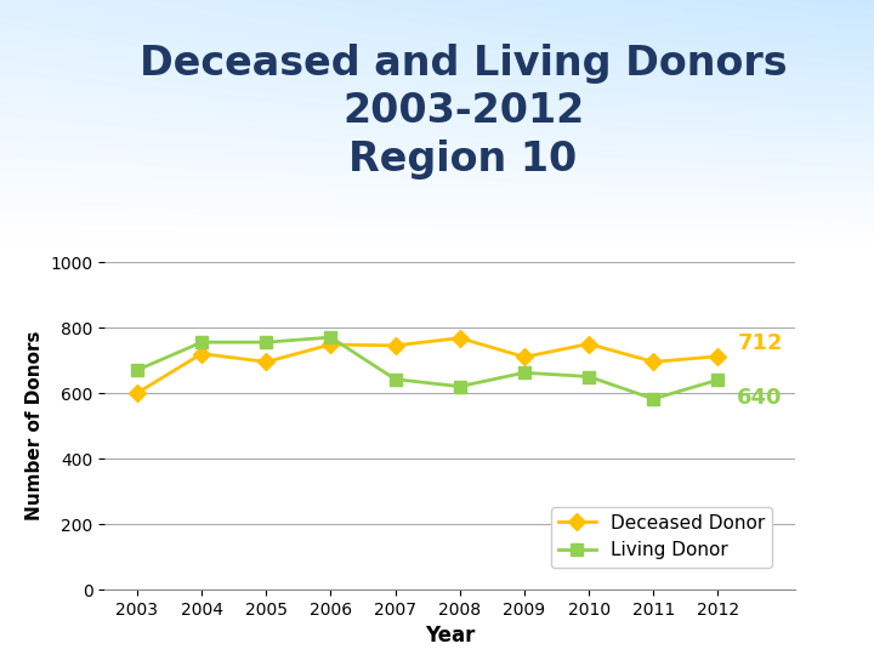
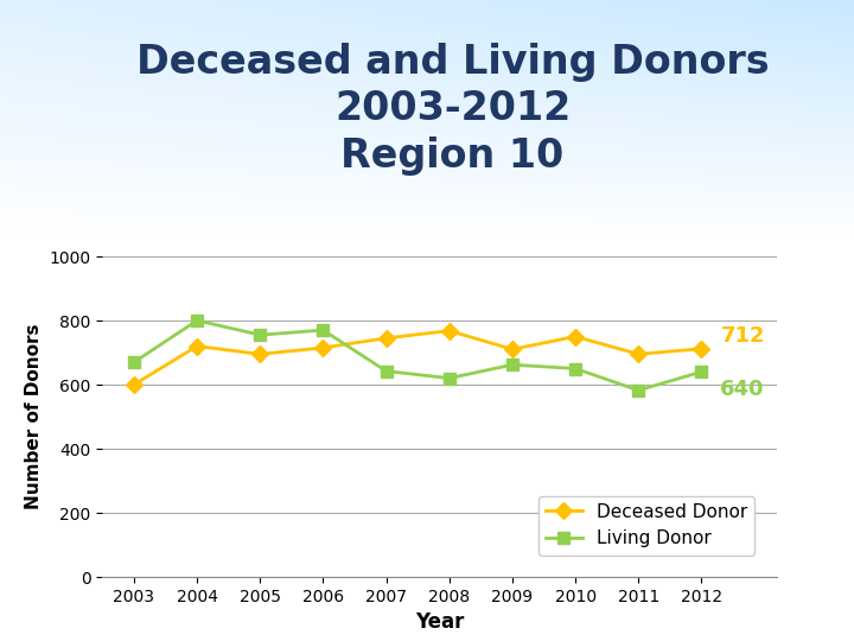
Living Donor/2004: 755 -> 800
Deceased Donor/2006: 748 -> 715
